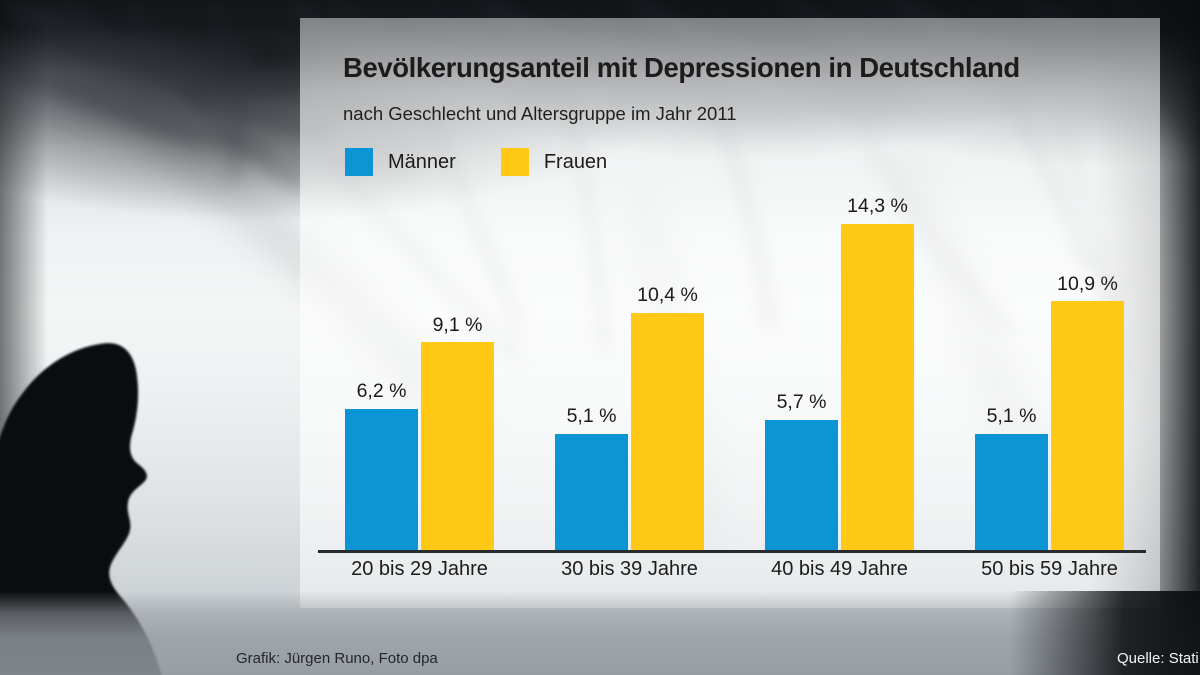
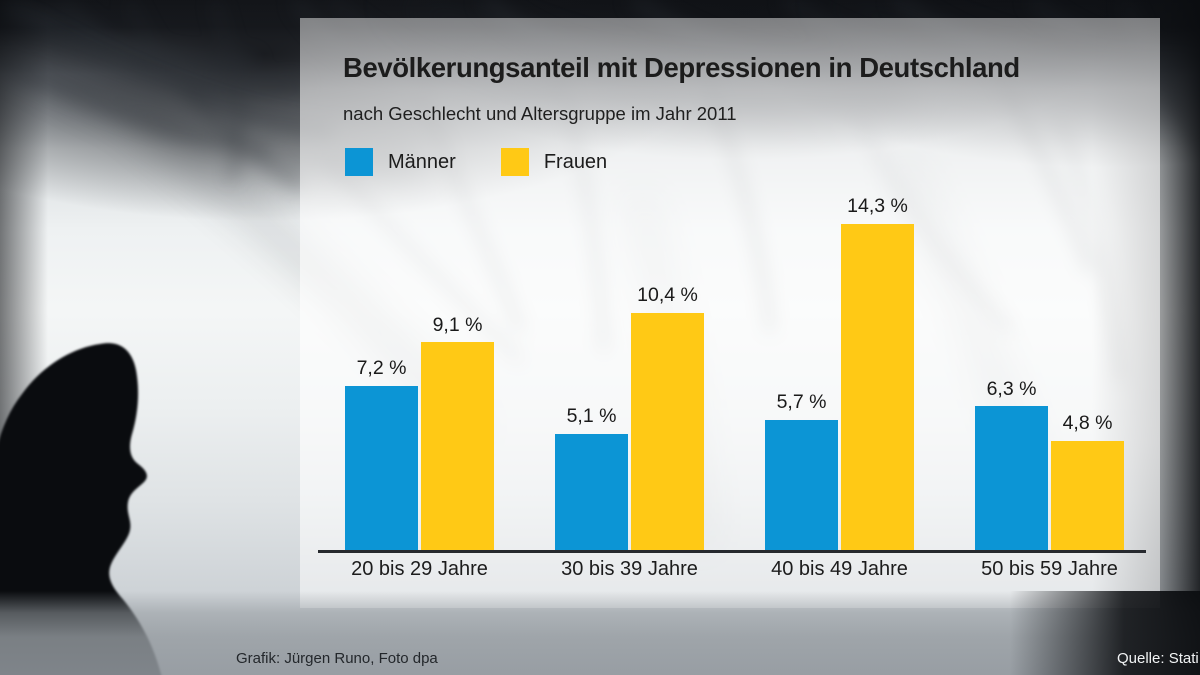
Männer/20 bis 29 Jahre: 6,2 -> 7,2
Männer/50 bis 59 Jahre: 5,1 -> 6,3
Frauen/50 bis 59 Jahre: 10,9 -> 4,8
